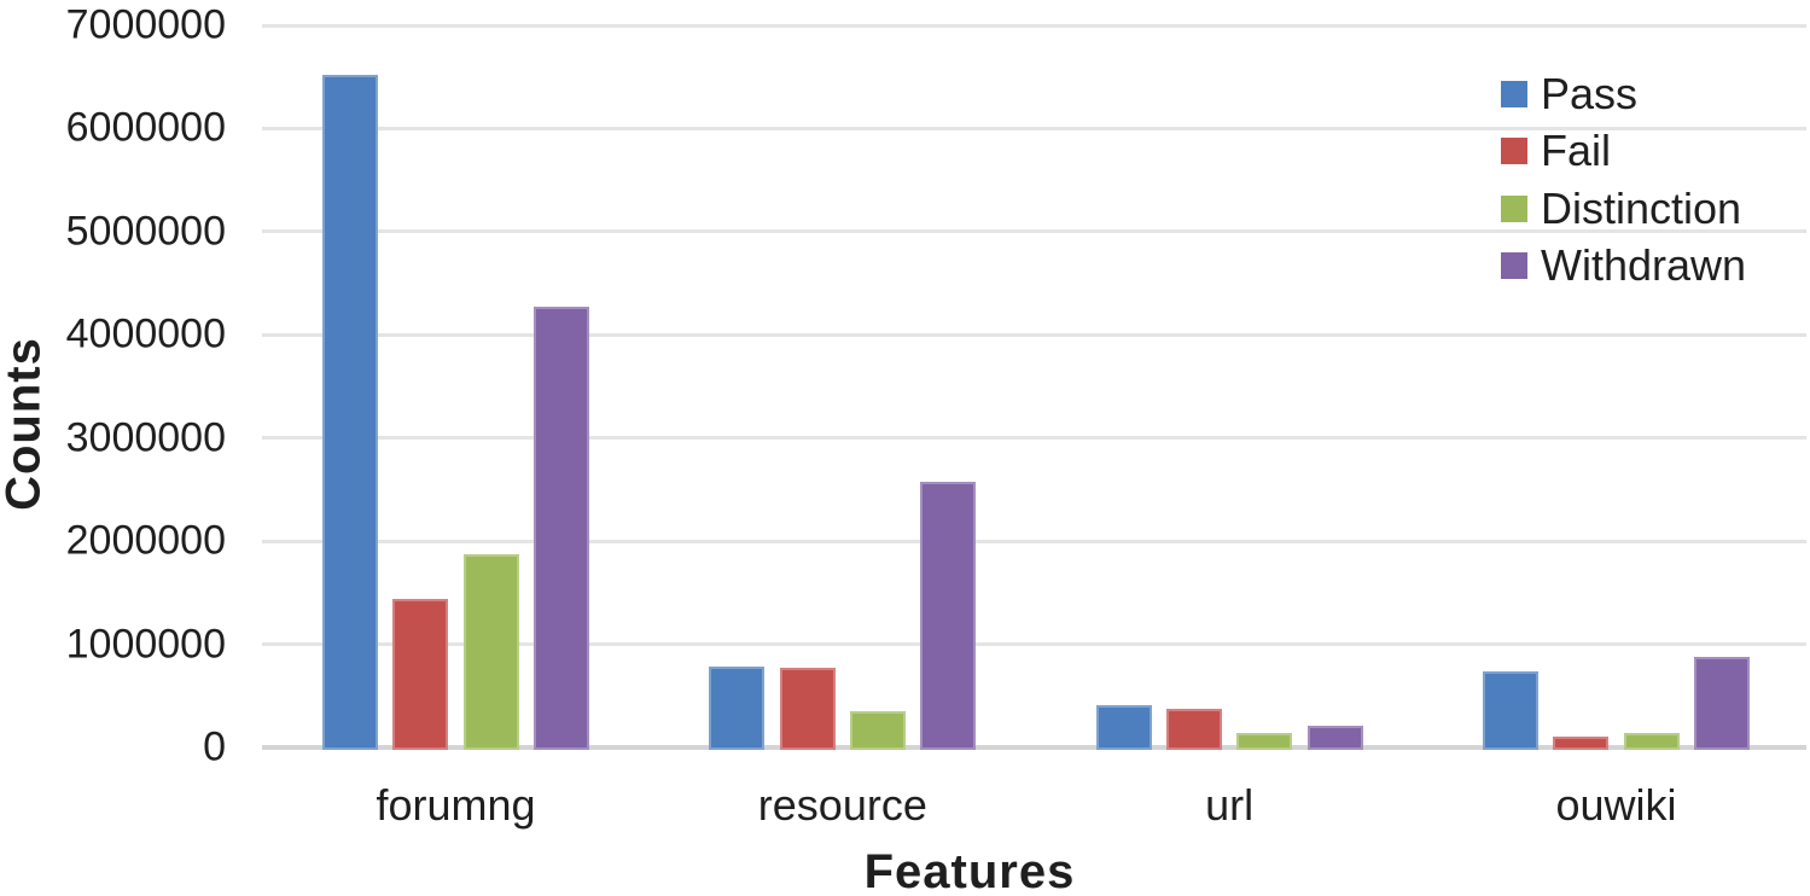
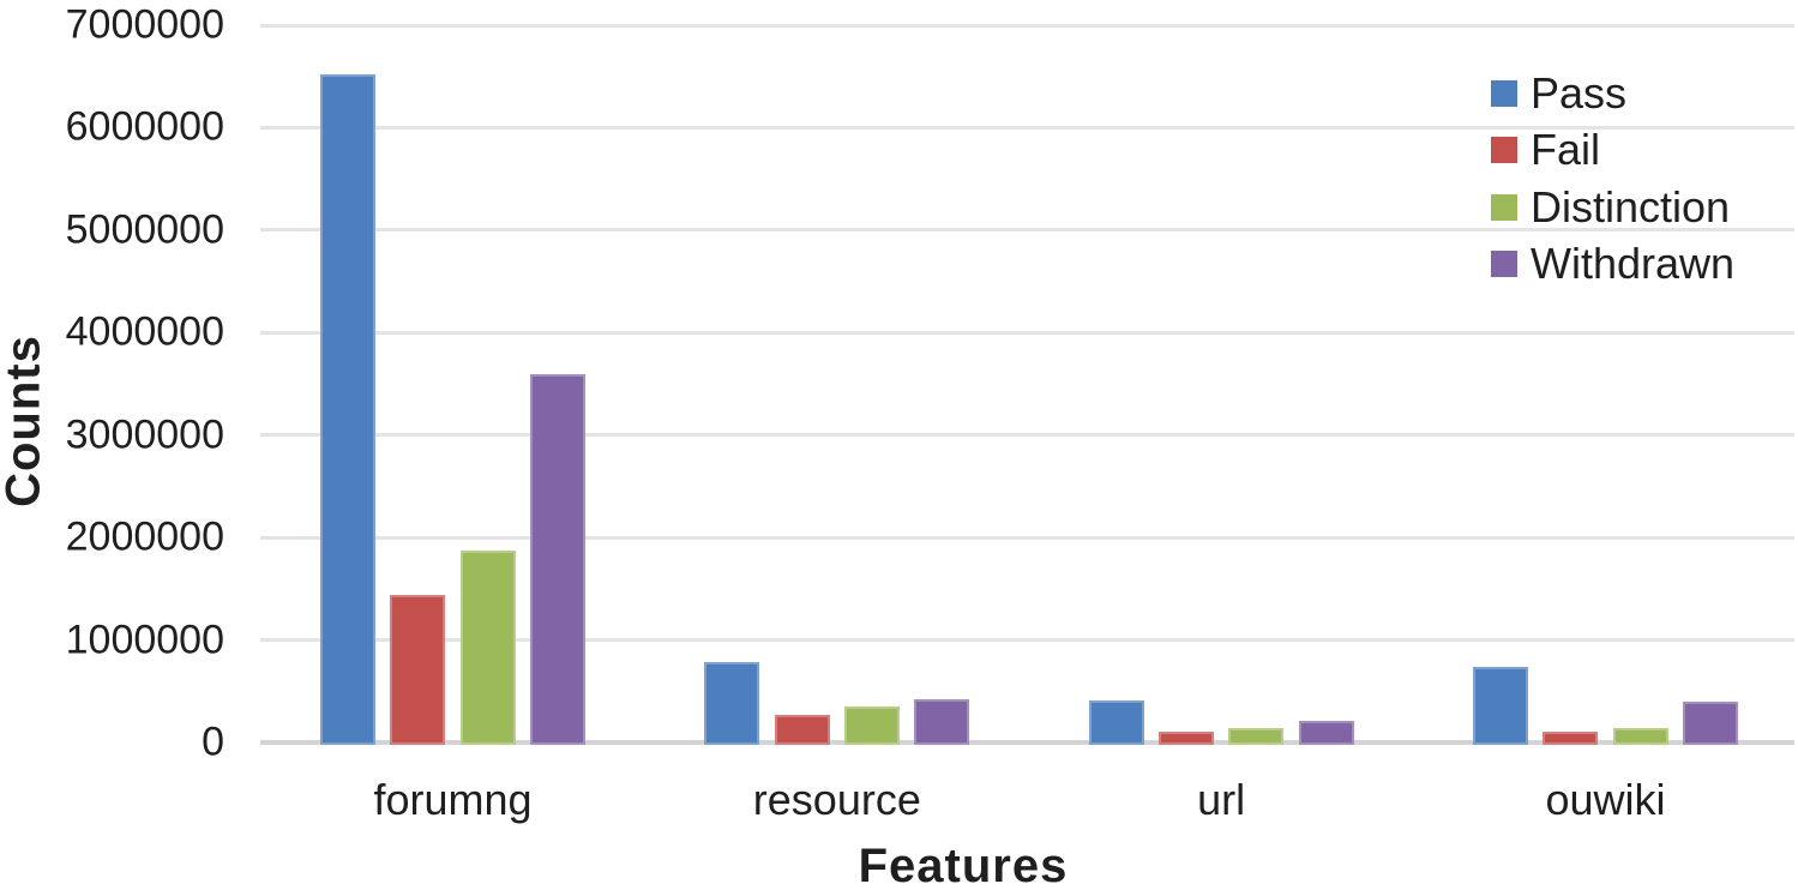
Withdrawn/forumng: 4300000 -> 3600000
Fail/resource: 800000 -> 300000
Withdrawn/resource: 2600000 -> 400000
Fail/url: 400000 -> 100000
Withdrawn/ouwiki: 900000 -> 400000
